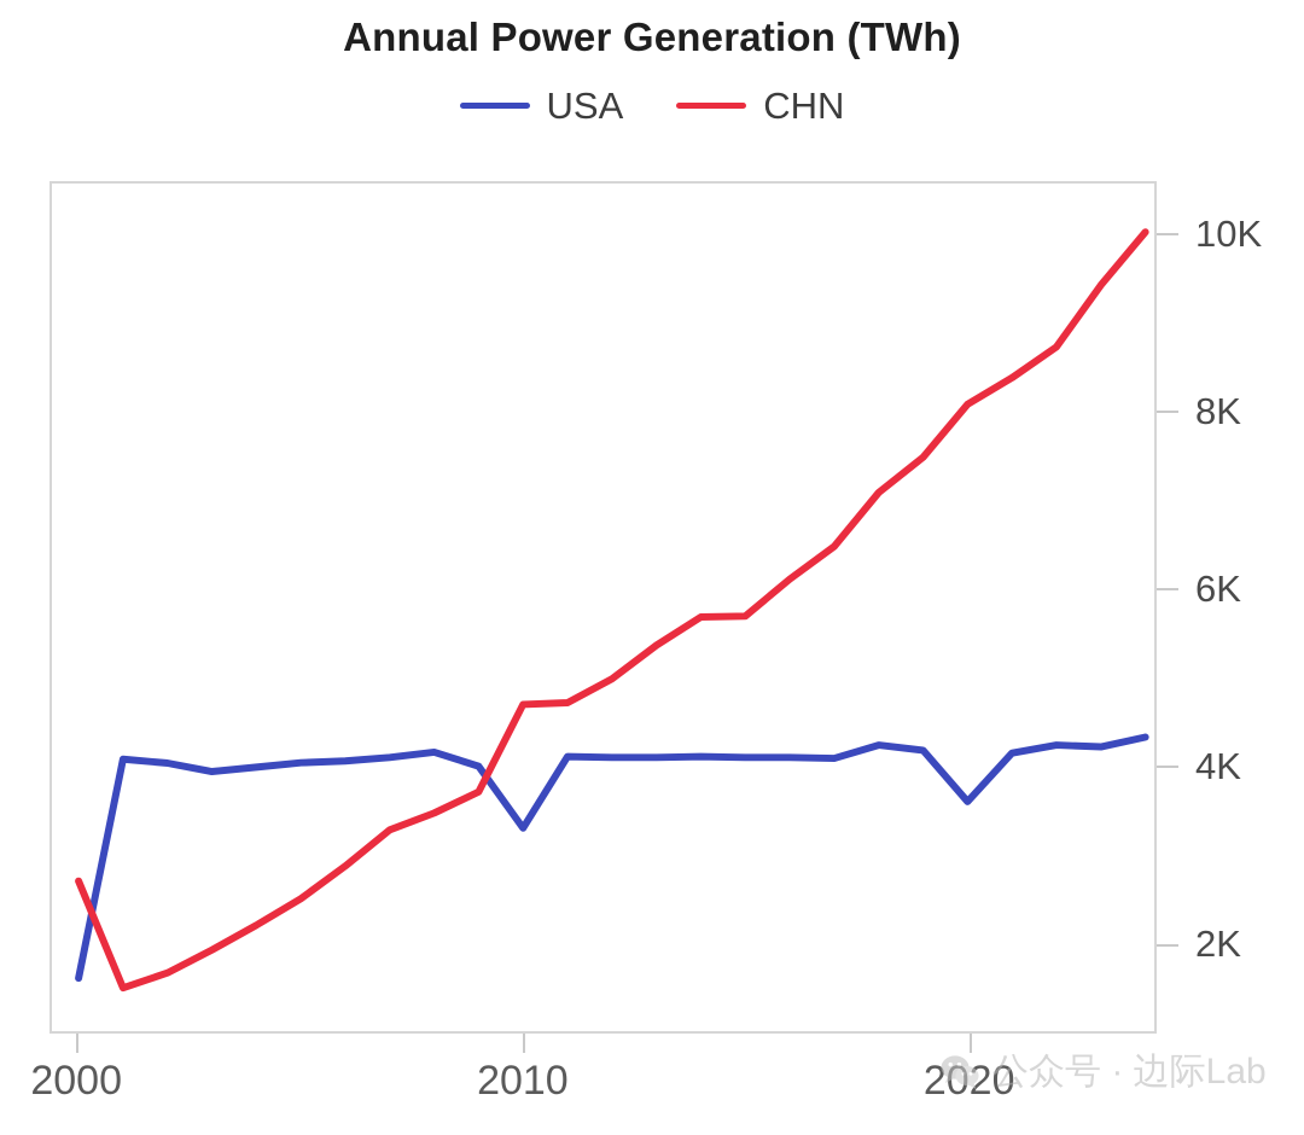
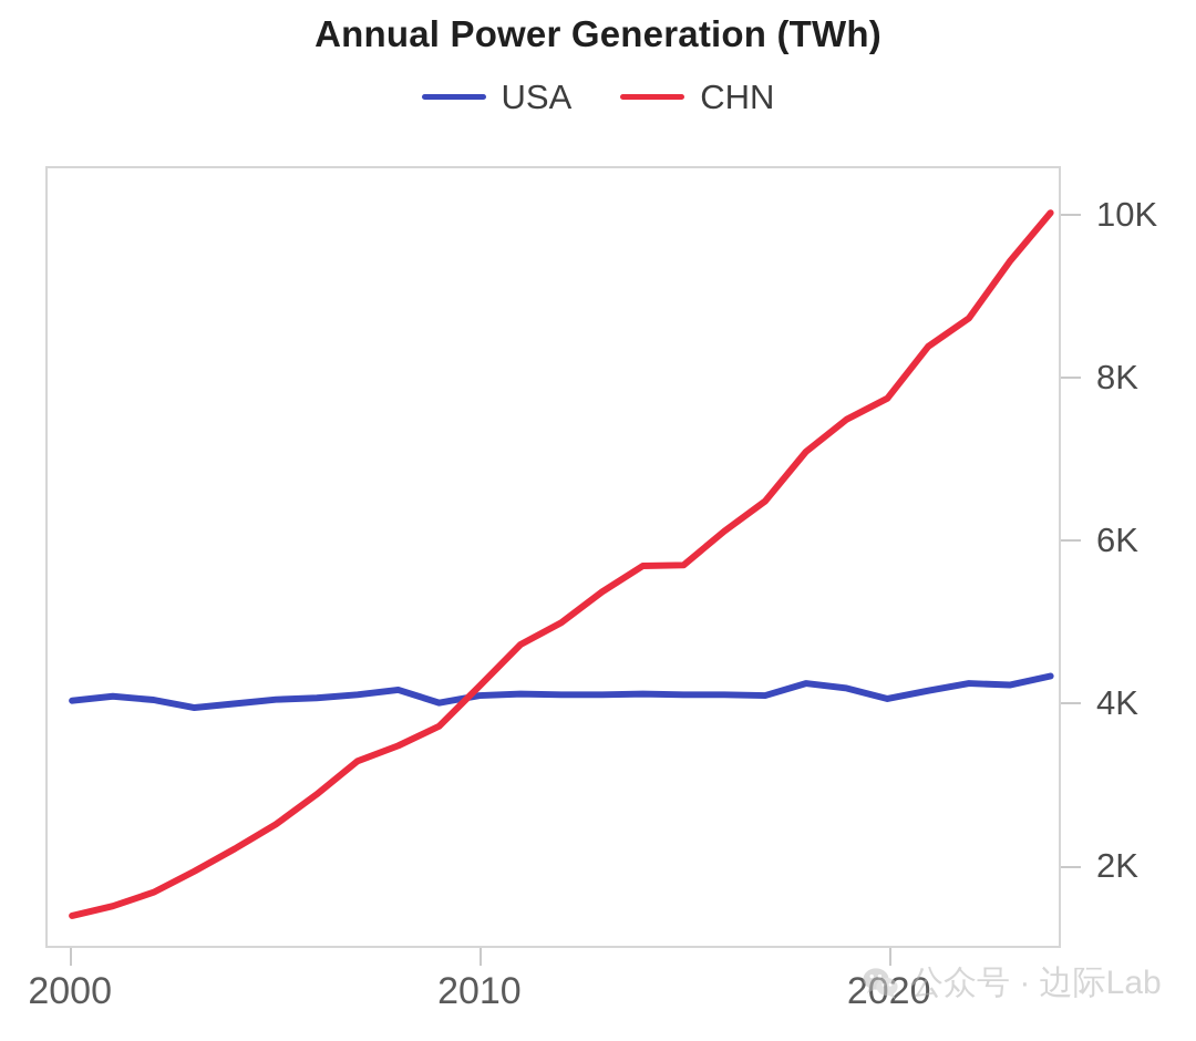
USA/2000: 1.6K -> 4.0K
CHN/2000: 2.7K -> 1.4K
USA/2010: 3.3K -> 4.1K
CHN/2010: 4.7K -> 4.2K
USA/2020: 3.6K -> 4.0K
CHN/2020: 8.1K -> 7.8K
